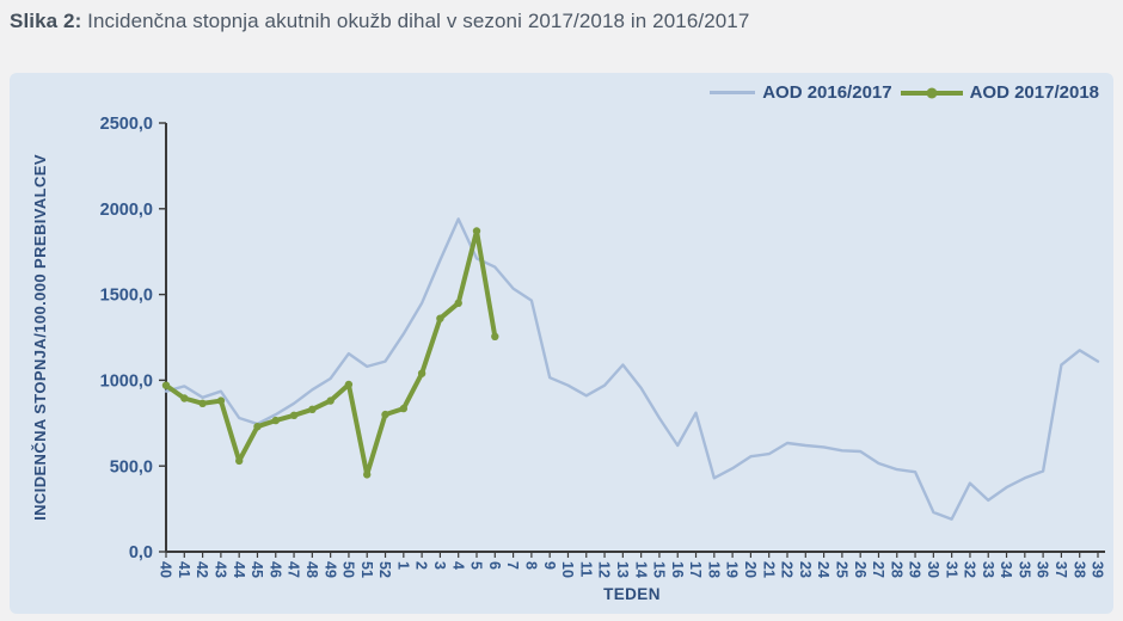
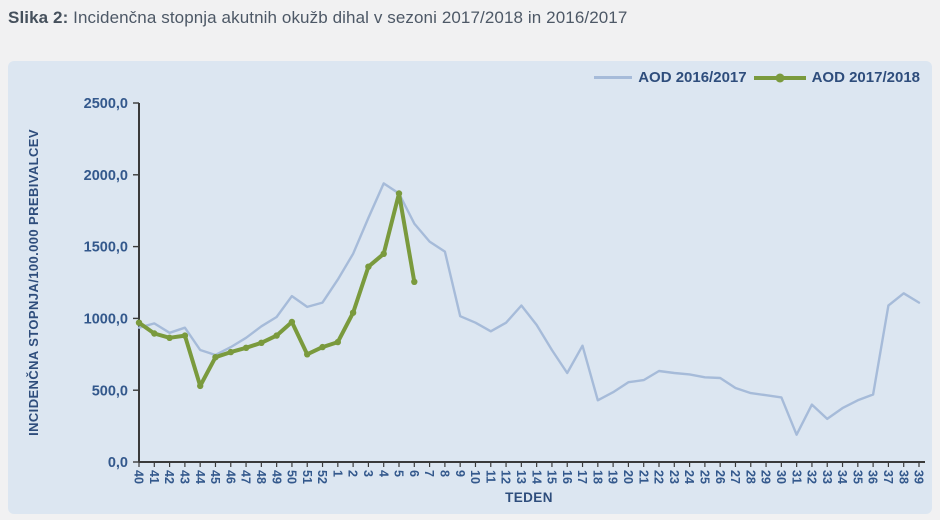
AOD 2017/2018/51: 450 -> 750
AOD 2016/2017/5: 1710 -> 1870
AOD 2016/2017/30: 230 -> 450
